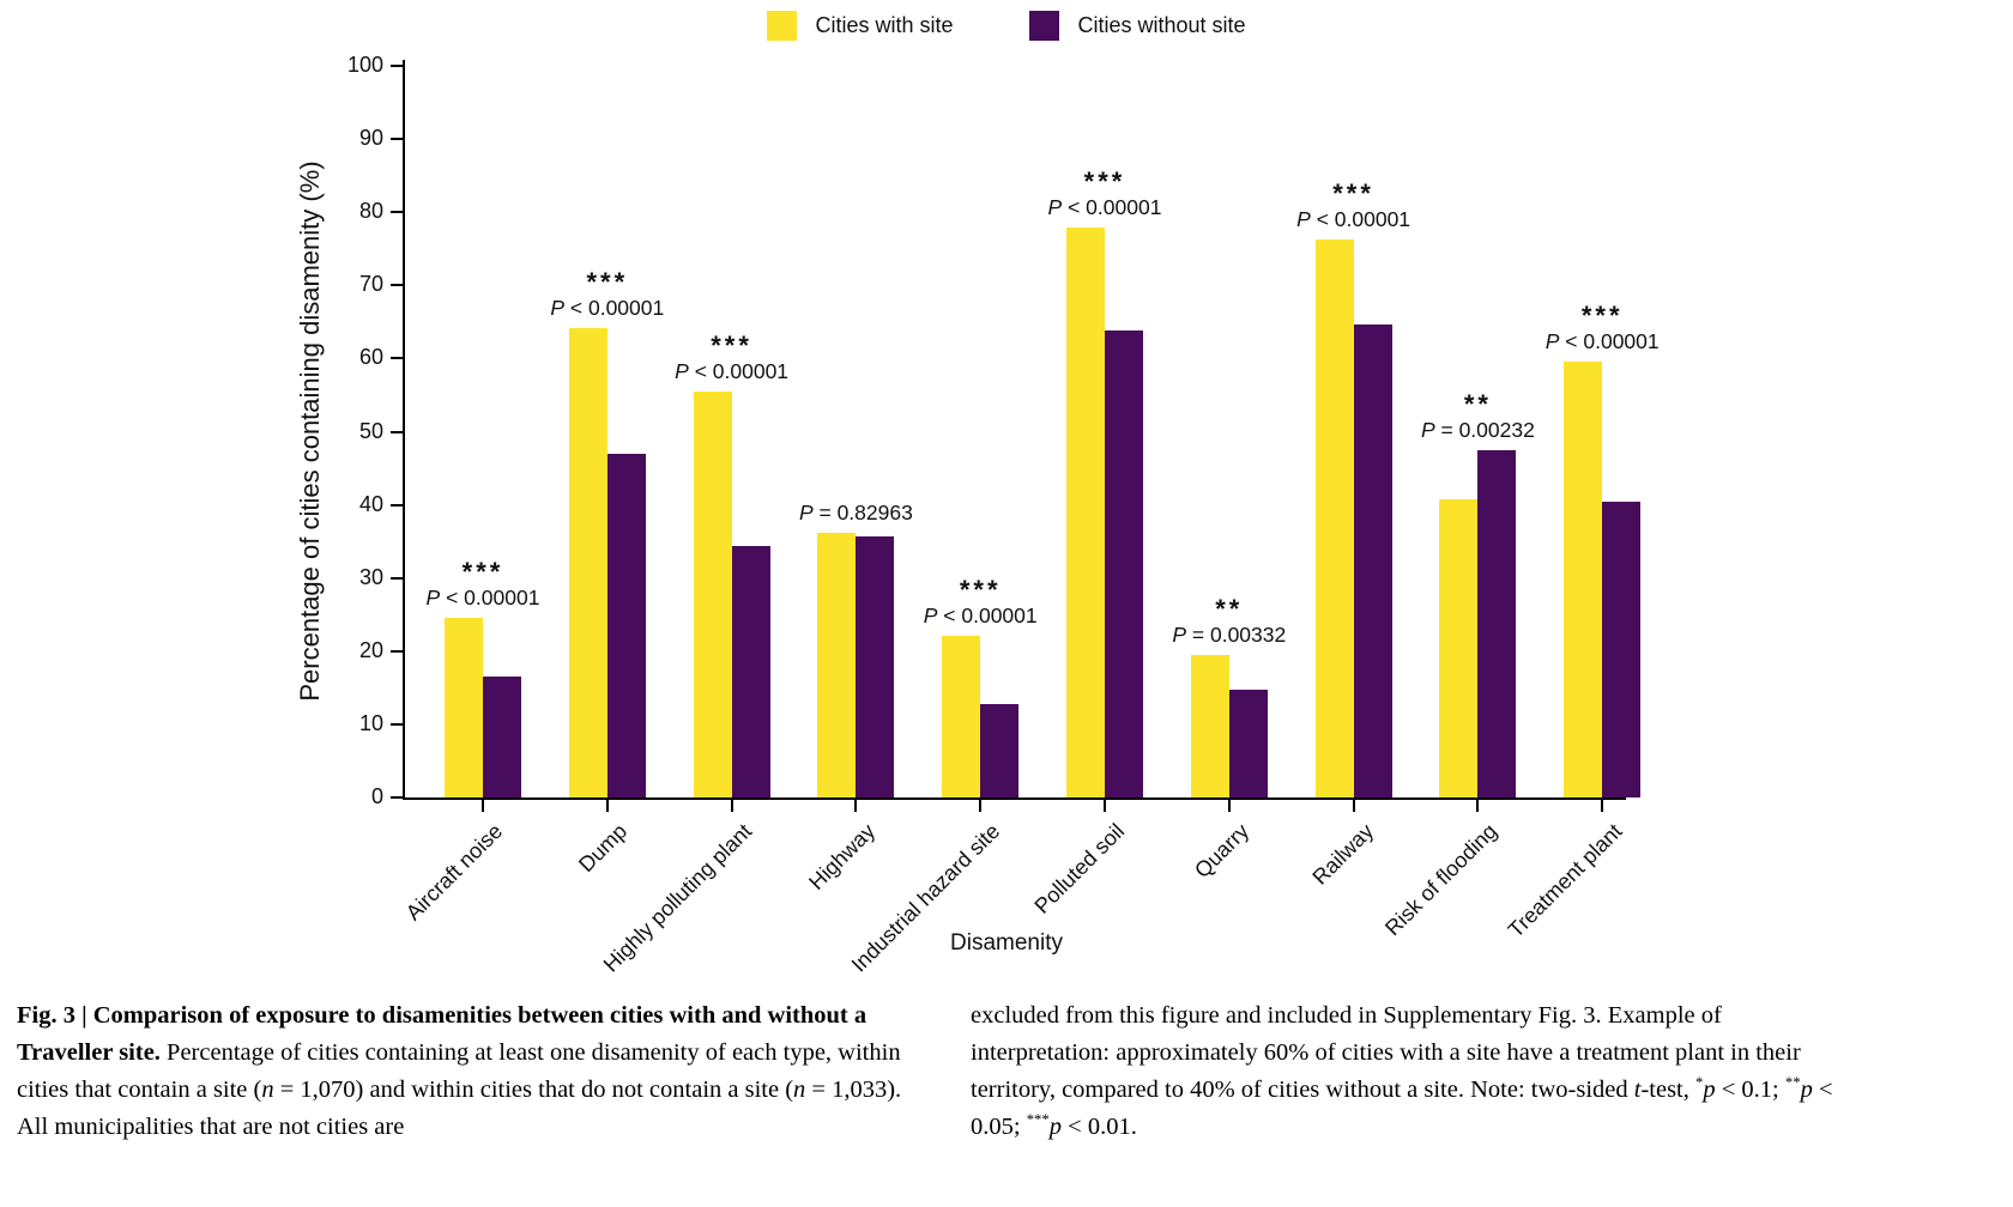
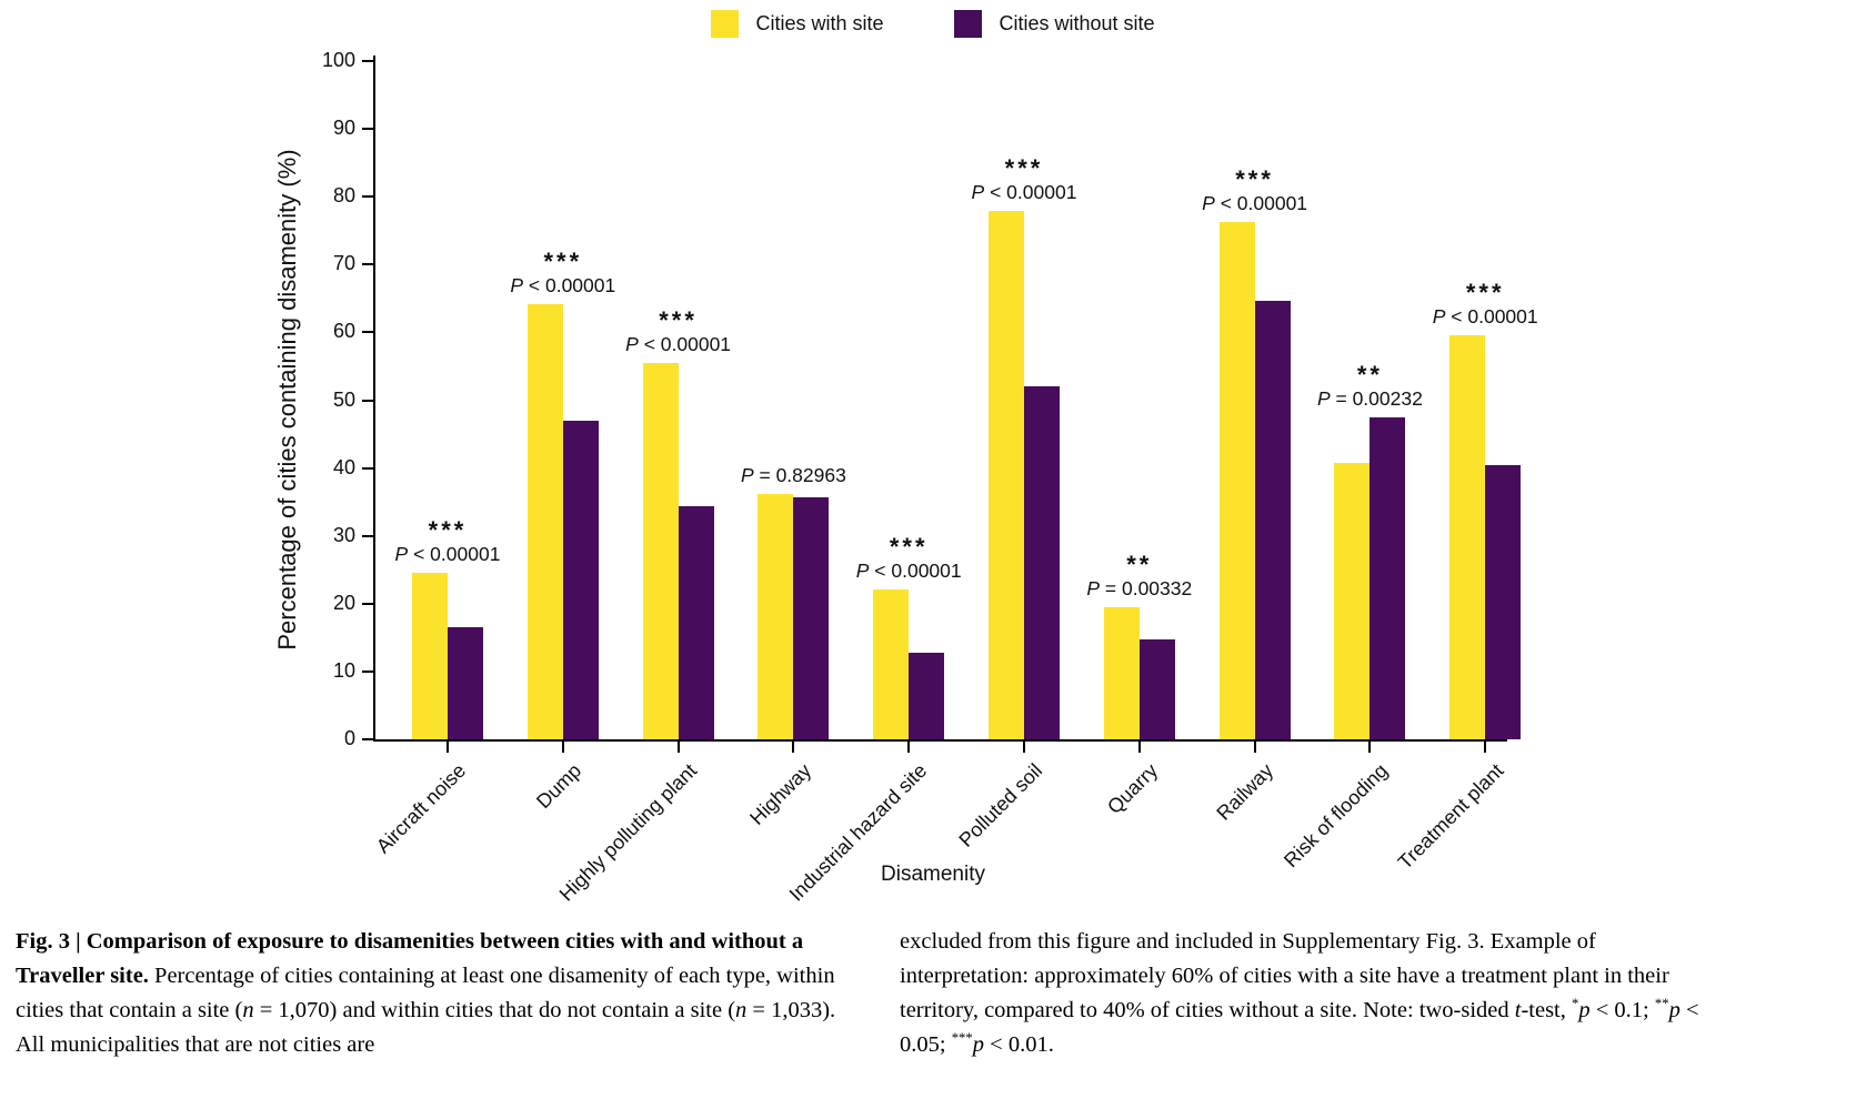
Cities without site/Polluted soil: 64 -> 52
